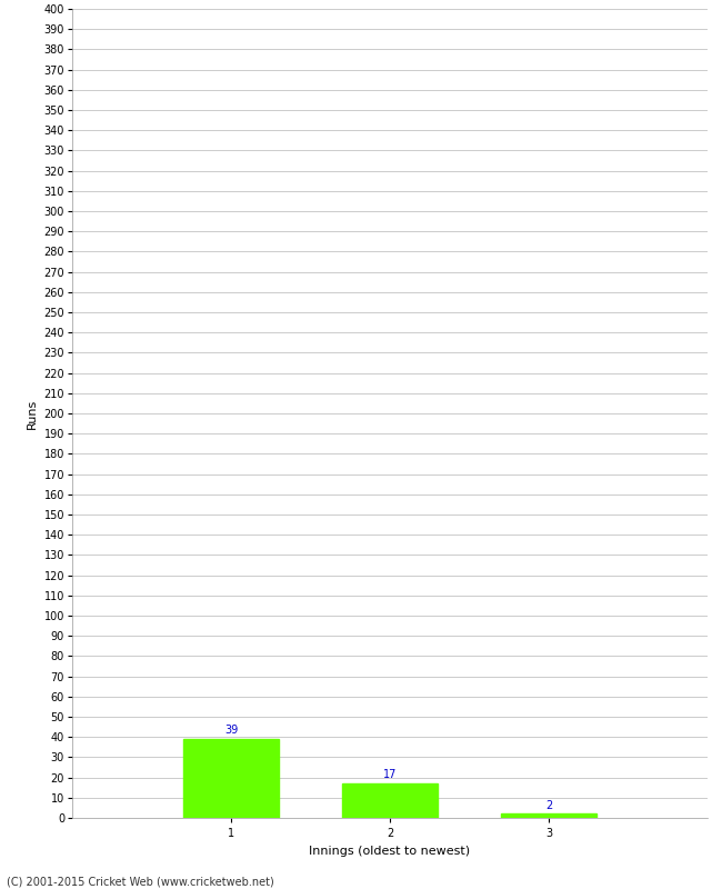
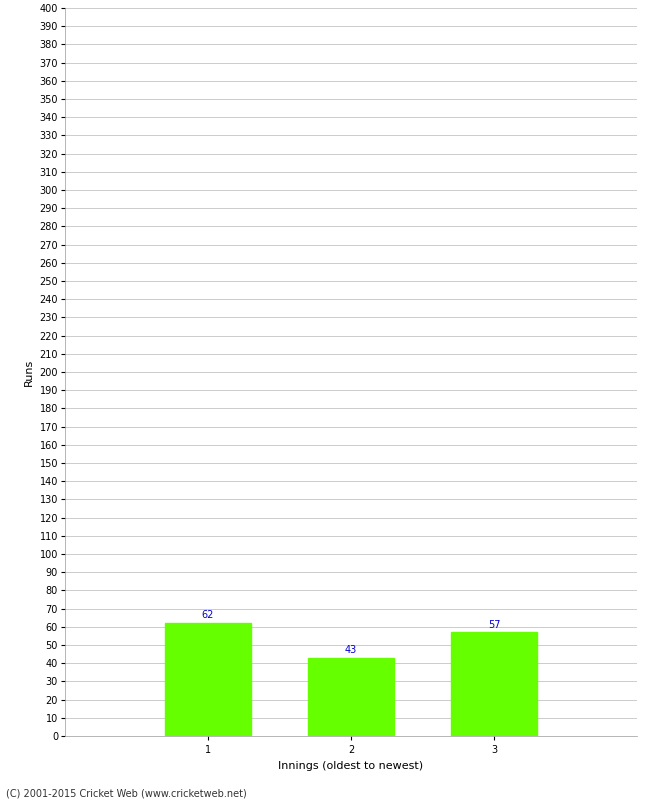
1: 39 -> 62
2: 17 -> 43
3: 2 -> 57
